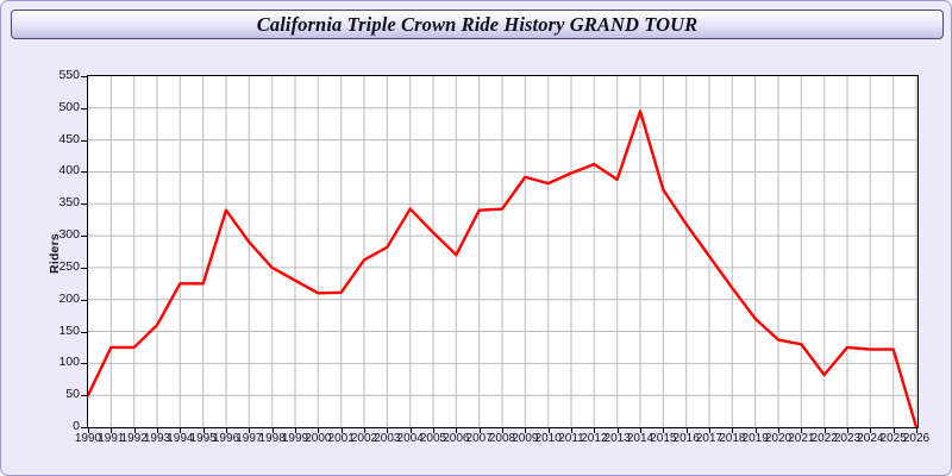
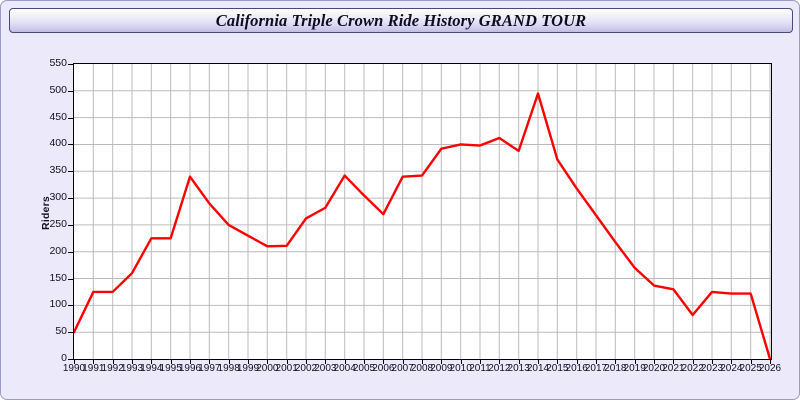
2010: 380 -> 400
